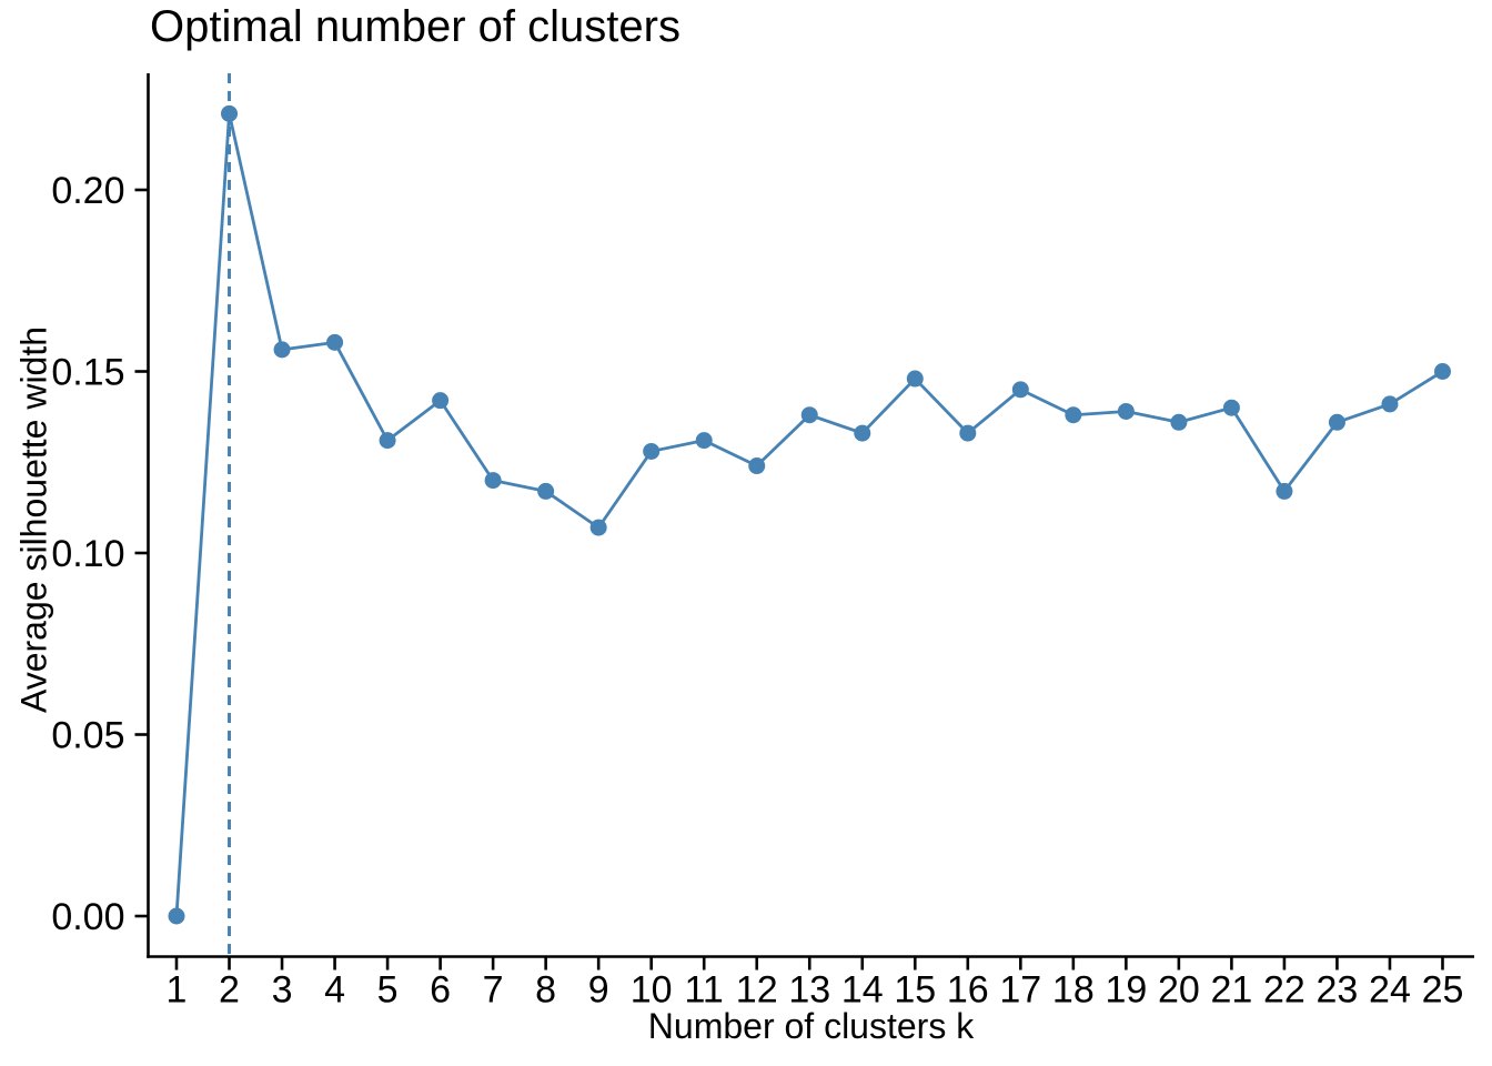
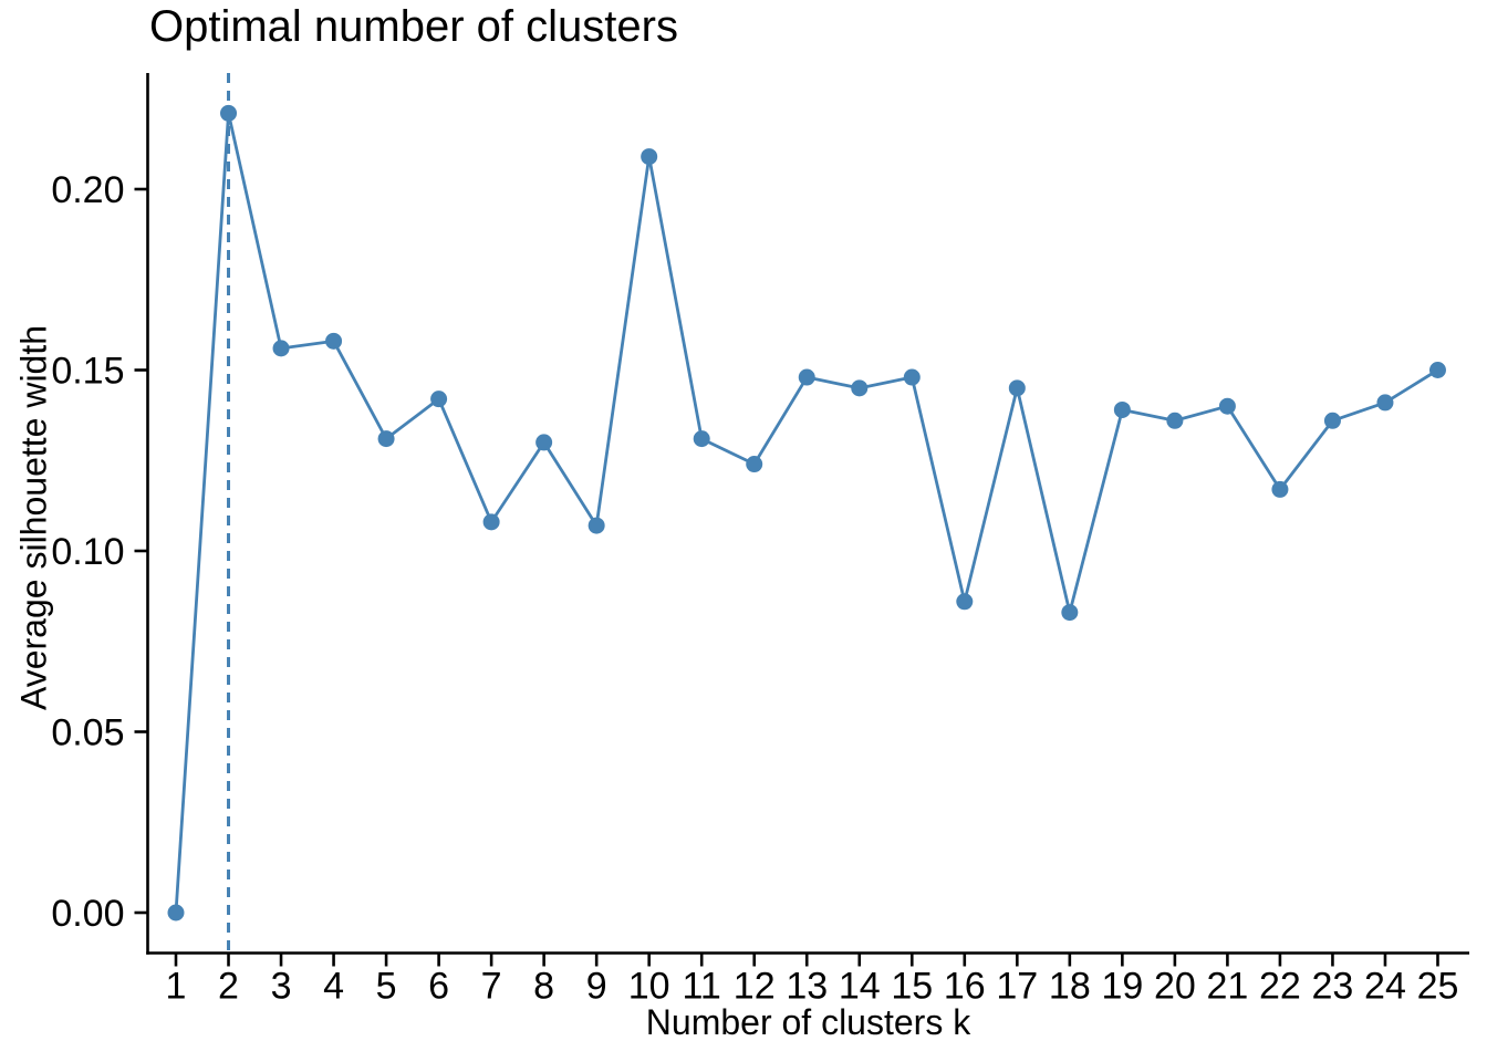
7: 0.120 -> 0.108
8: 0.117 -> 0.130
10: 0.128 -> 0.209
13: 0.138 -> 0.148
14: 0.133 -> 0.145
16: 0.133 -> 0.086
18: 0.138 -> 0.083
